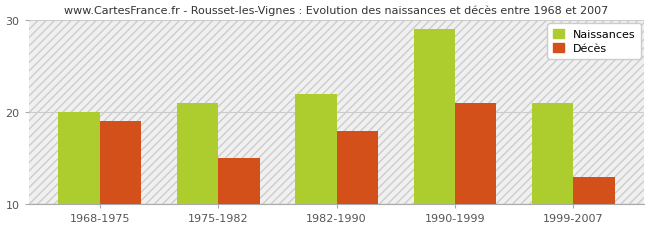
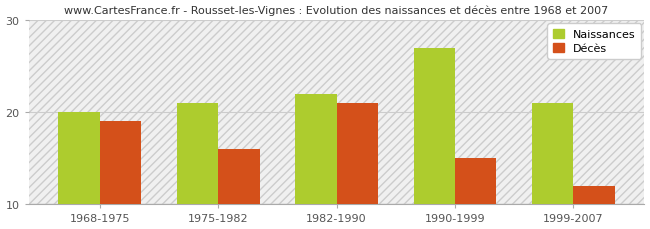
Décès/1975-1982: 15 -> 16
Décès/1982-1990: 18 -> 21
Naissances/1990-1999: 29 -> 27
Décès/1990-1999: 21 -> 15
Décès/1999-2007: 13 -> 12
